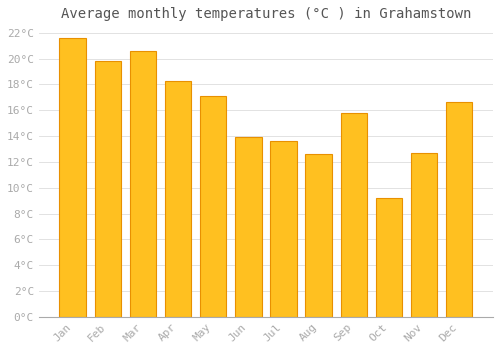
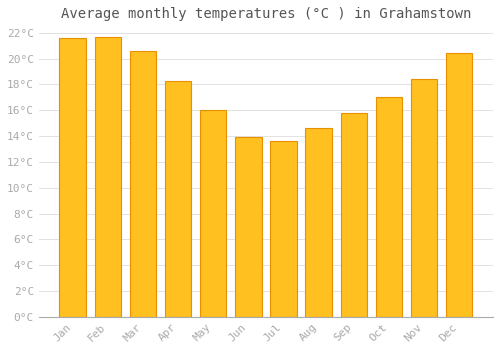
Feb: 19.8°C -> 21.7°C
May: 17.1°C -> 16.0°C
Aug: 12.6°C -> 14.6°C
Oct: 9.2°C -> 17.0°C
Nov: 12.7°C -> 18.4°C
Dec: 16.6°C -> 20.4°C
